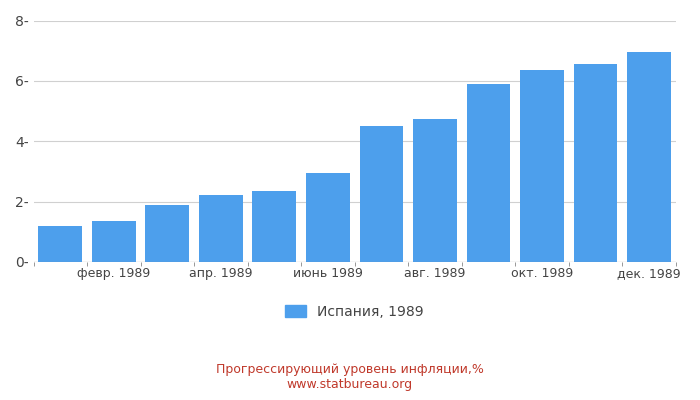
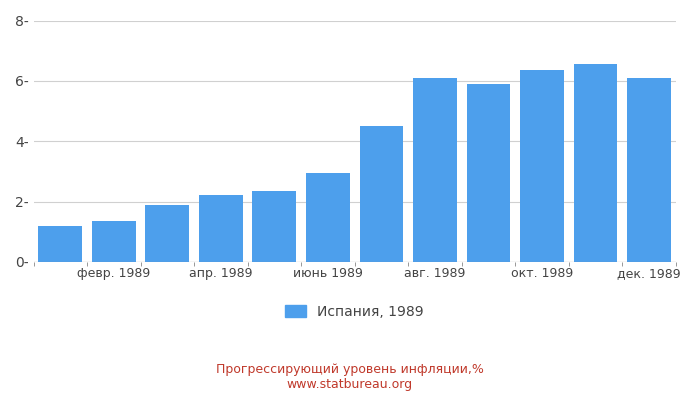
авг. 1989: 4.75- -> 6.10-
дек. 1989: 6.95- -> 6.10-
